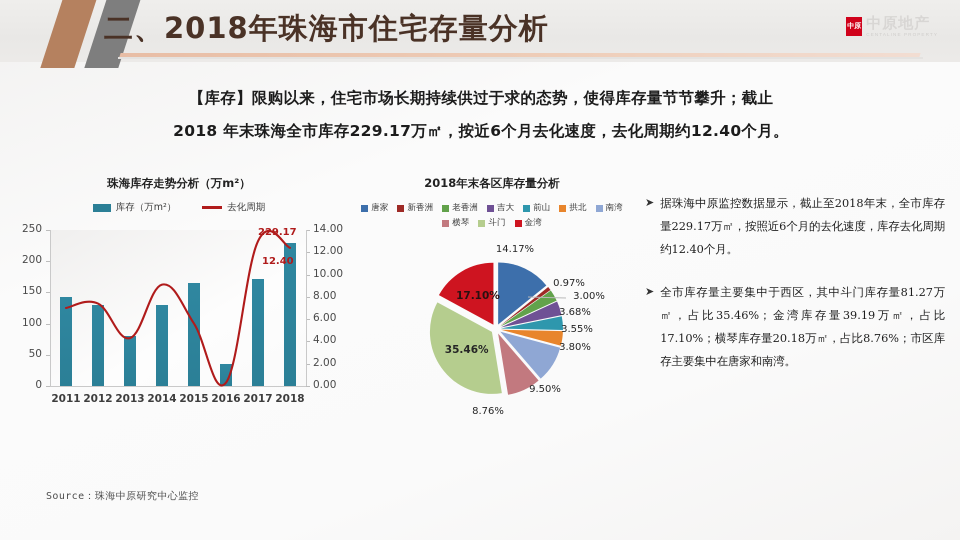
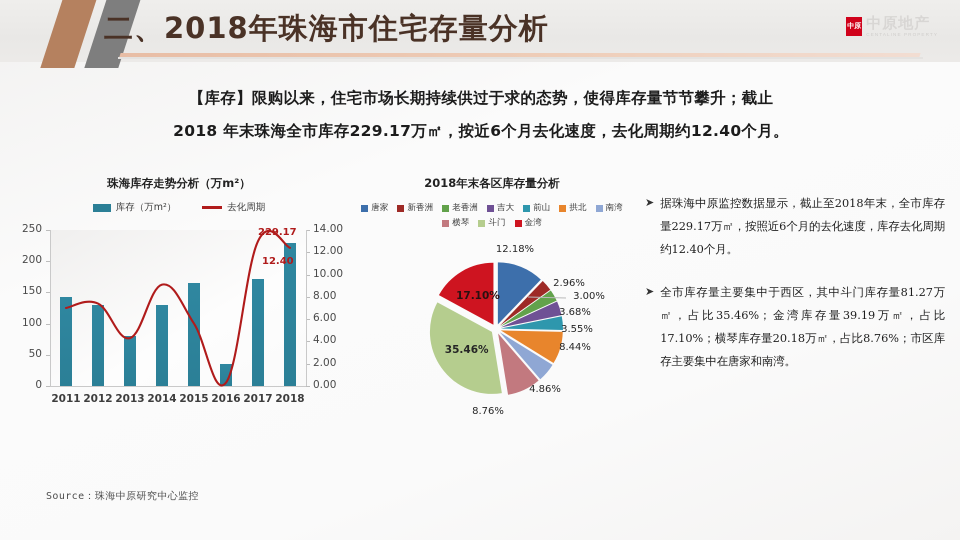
2018年末各区库存量分析/唐家: 14.17% -> 12.18%
2018年末各区库存量分析/新香洲: 0.97% -> 2.96%
2018年末各区库存量分析/拱北: 3.80% -> 8.44%
2018年末各区库存量分析/南湾: 9.50% -> 4.86%
